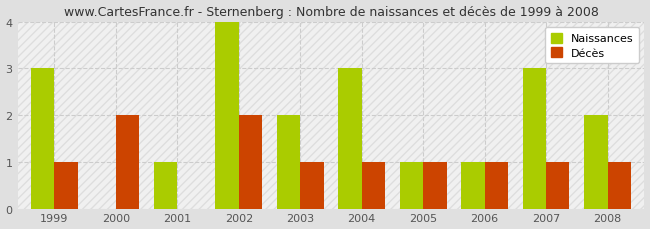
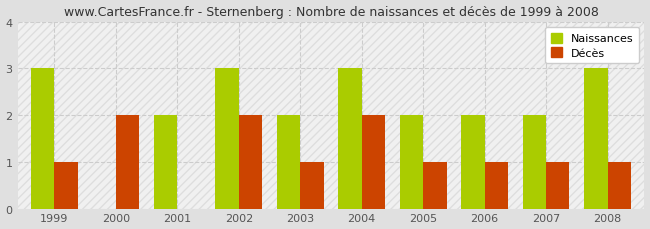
Naissances/2001: 1 -> 2
Naissances/2002: 4 -> 3
Décès/2004: 1 -> 2
Naissances/2005: 1 -> 2
Naissances/2006: 1 -> 2
Naissances/2007: 3 -> 2
Naissances/2008: 2 -> 3
